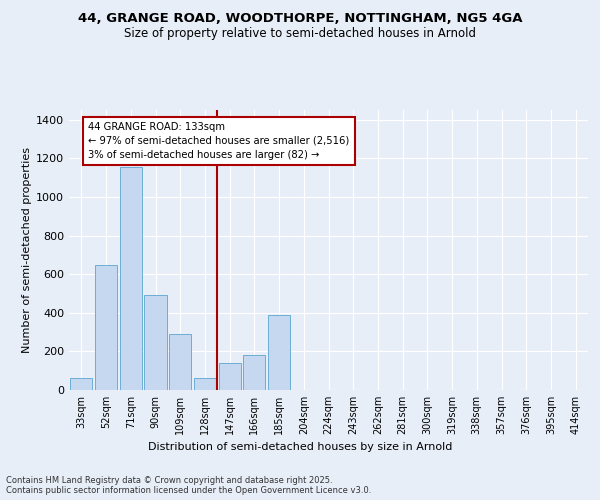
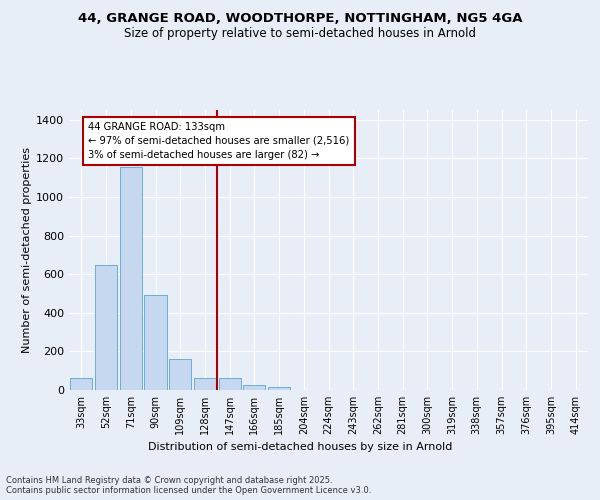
109sqm: 290 -> 160
147sqm: 140 -> 60
166sqm: 180 -> 20
185sqm: 390 -> 20
